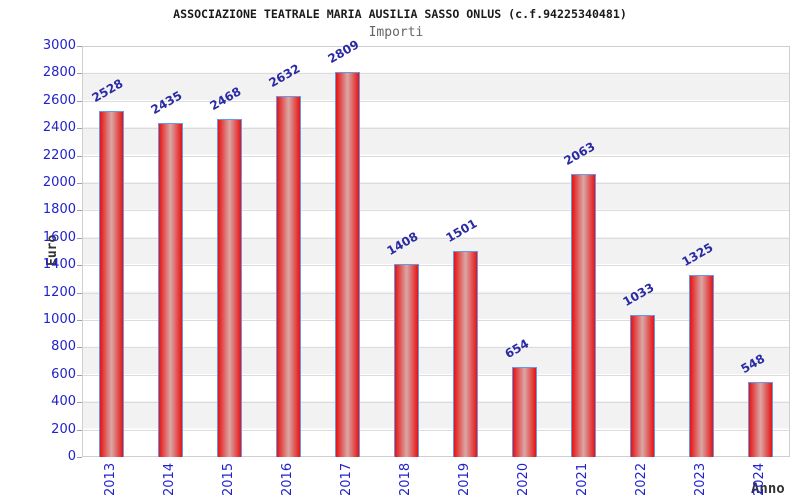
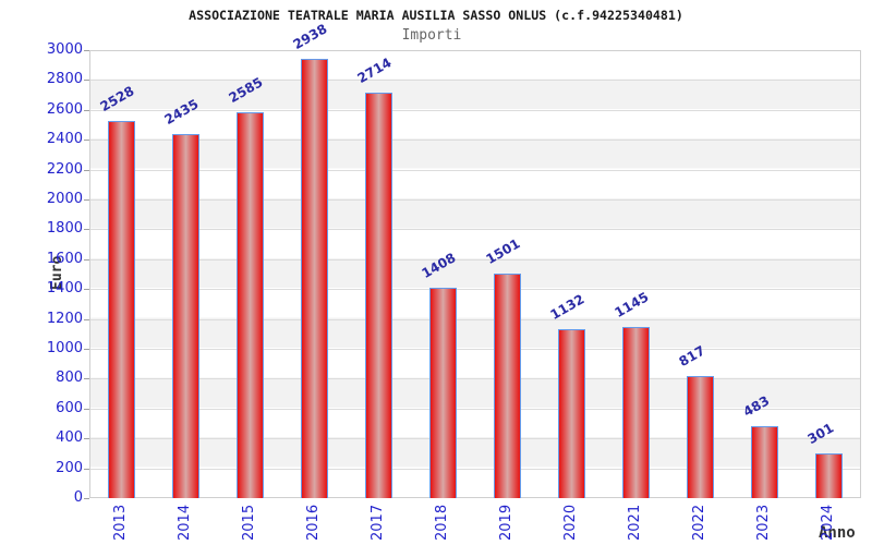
2015: 2468 -> 2585
2016: 2632 -> 2938
2017: 2809 -> 2714
2020: 654 -> 1132
2021: 2063 -> 1145
2022: 1033 -> 817
2023: 1325 -> 483
2024: 548 -> 301
